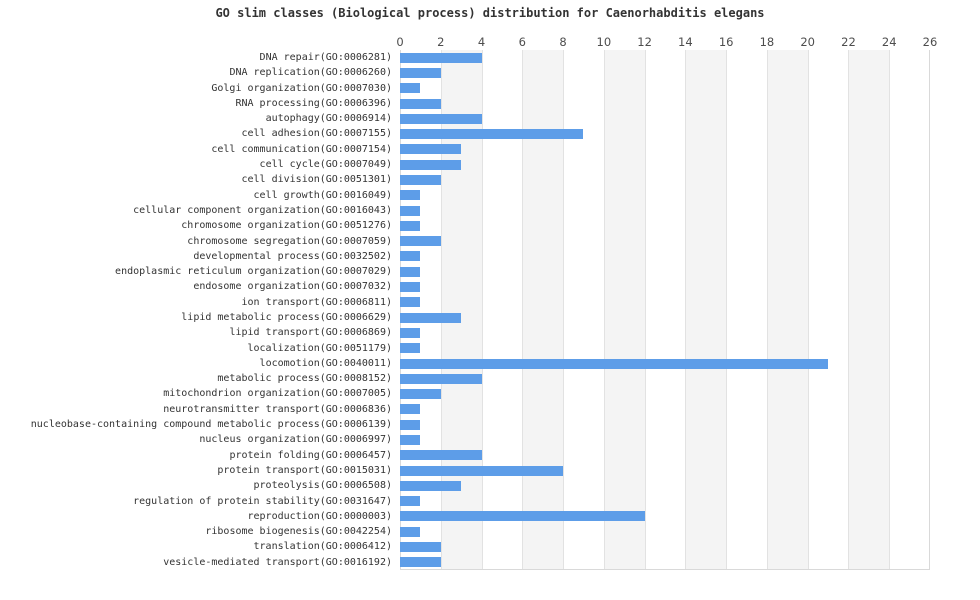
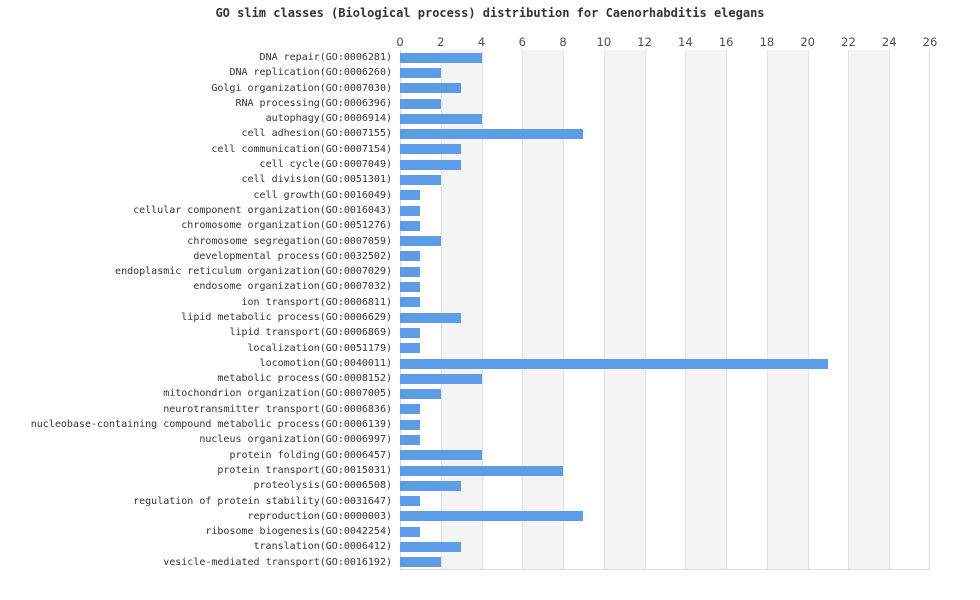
Golgi organization(GO:0007030): 1 -> 3
reproduction(GO:0000003): 12 -> 9
translation(GO:0006412): 2 -> 3
